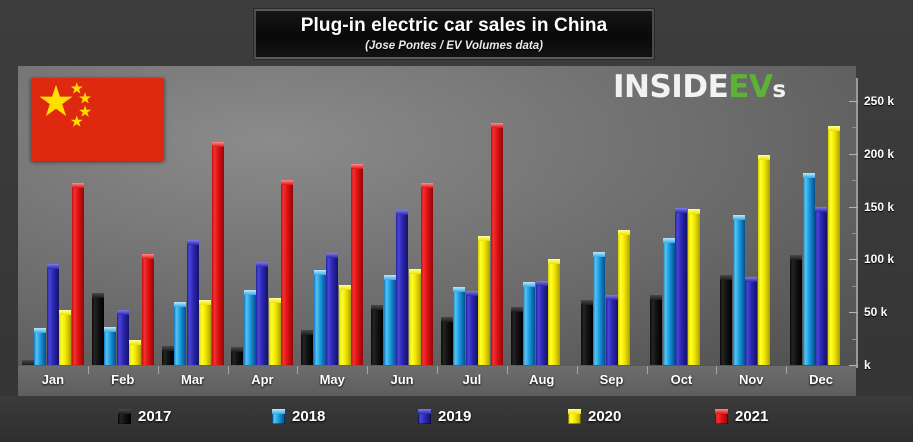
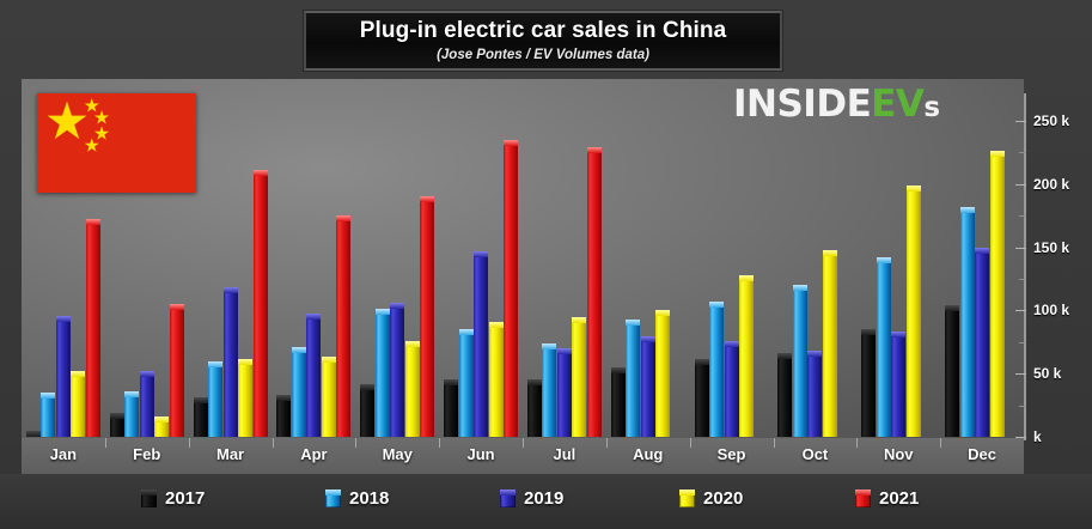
2017/Feb: 68k -> 19k
2020/Feb: 24k -> 16k
2017/Mar: 18k -> 31k
2017/Apr: 17k -> 33k
2017/May: 33k -> 42k
2018/May: 90k -> 101k
2017/Jun: 57k -> 45k
2021/Jun: 172k -> 235k
2020/Jul: 122k -> 95k
2018/Aug: 79k -> 93k
2019/Sep: 66k -> 76k
2019/Oct: 149k -> 68k
